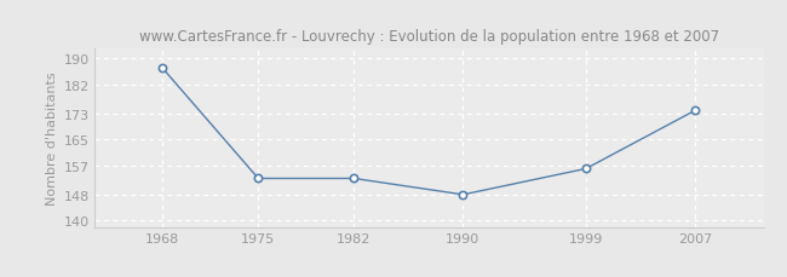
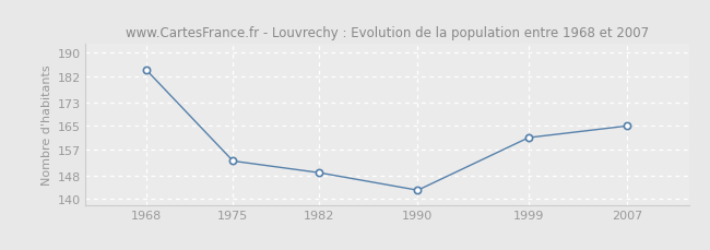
1968: 187 -> 184
1982: 153 -> 149
1990: 148 -> 143
1999: 156 -> 161
2007: 174 -> 165
